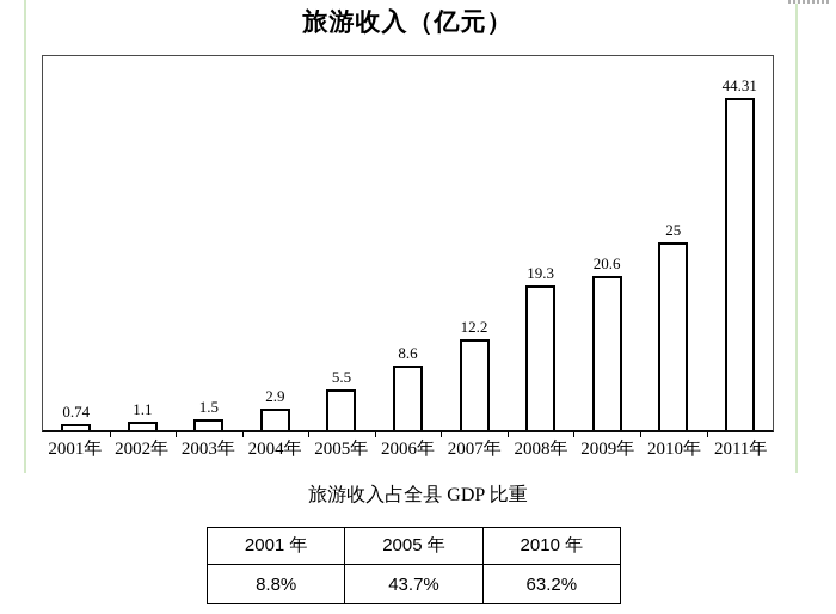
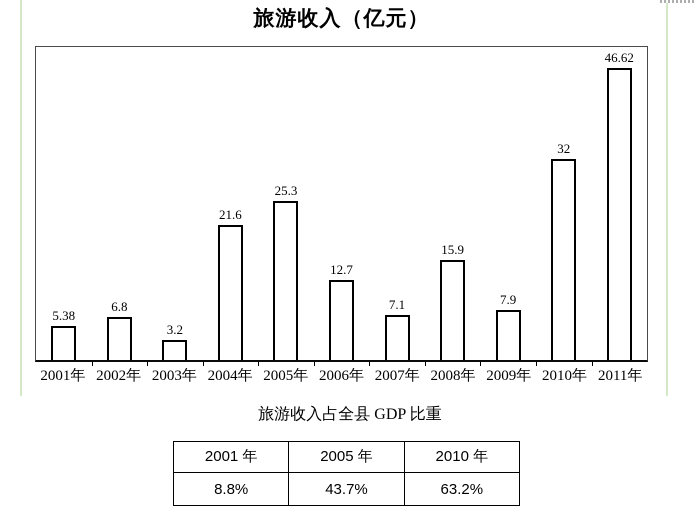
2001年: 0.74 -> 5.38
2002年: 1.1 -> 6.8
2003年: 1.5 -> 3.2
2004年: 2.9 -> 21.6
2005年: 5.5 -> 25.3
2006年: 8.6 -> 12.7
2007年: 12.2 -> 7.1
2008年: 19.3 -> 15.9
2009年: 20.6 -> 7.9
2010年: 25 -> 32
2011年: 44.31 -> 46.62
